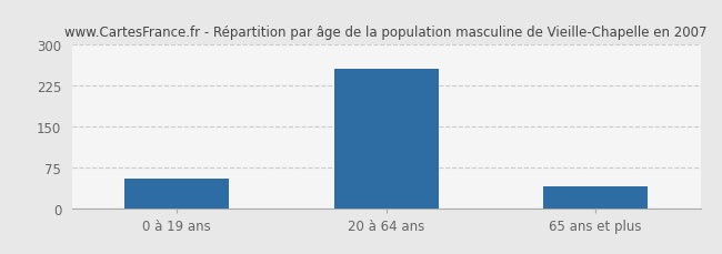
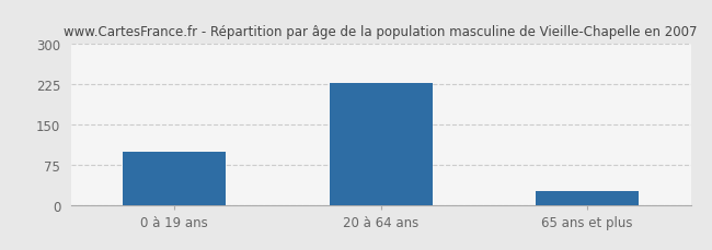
0 à 19 ans: 55 -> 100
20 à 64 ans: 255 -> 228
65 ans et plus: 40 -> 25
